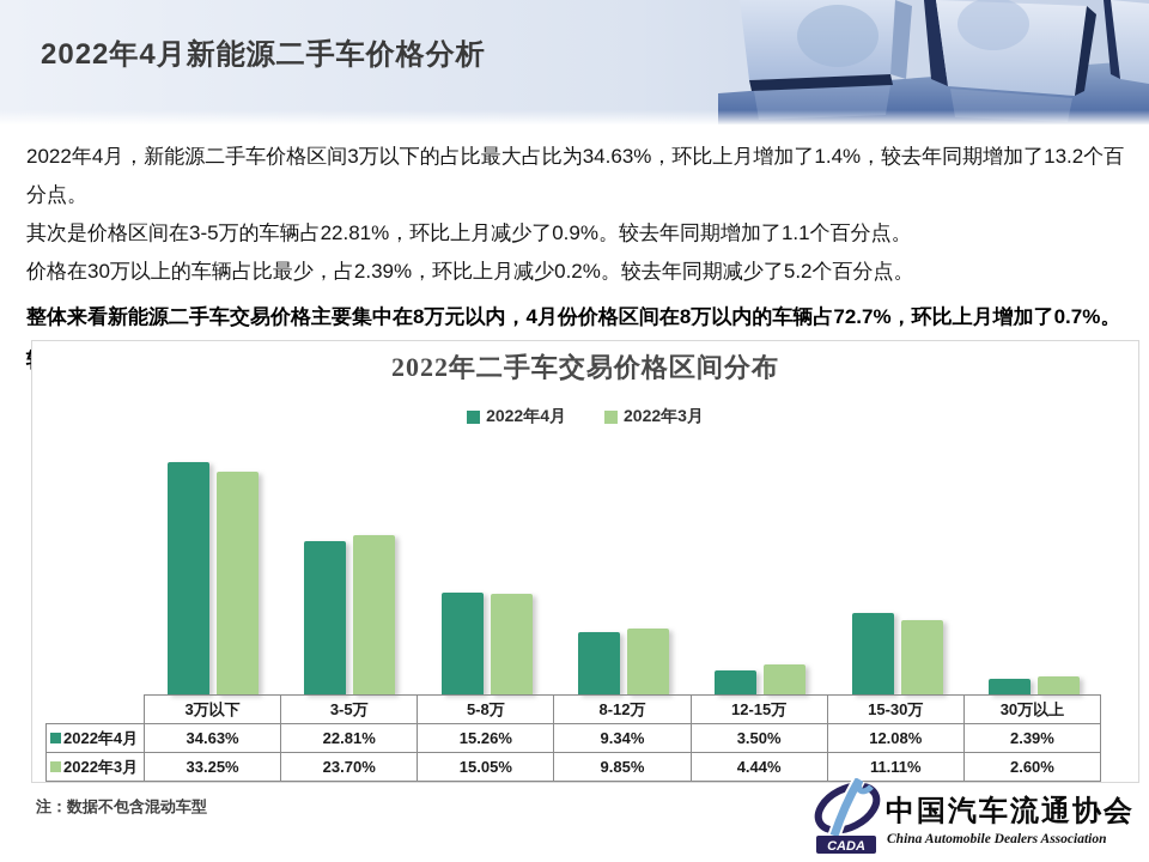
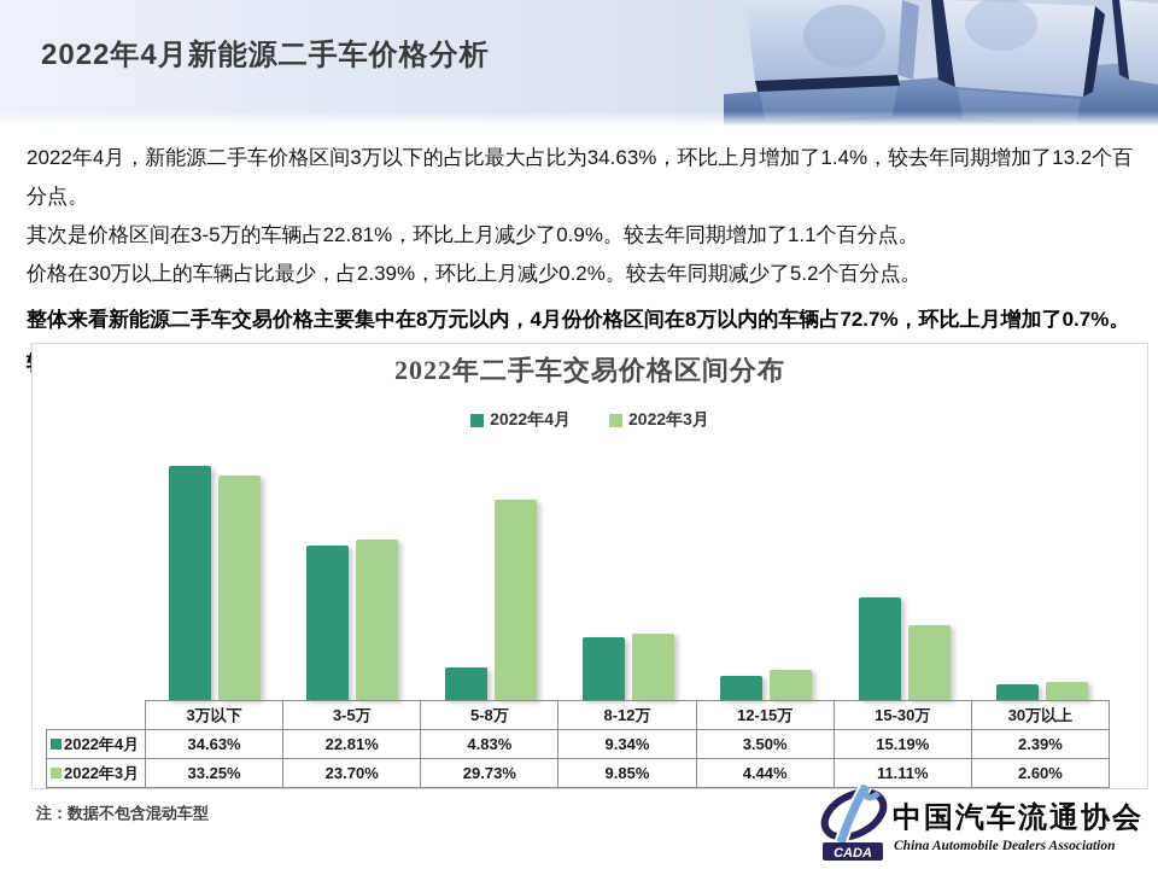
2022年4月/5-8万: 15.26% -> 4.83%
2022年3月/5-8万: 15.05% -> 29.73%
2022年4月/15-30万: 12.08% -> 15.19%
